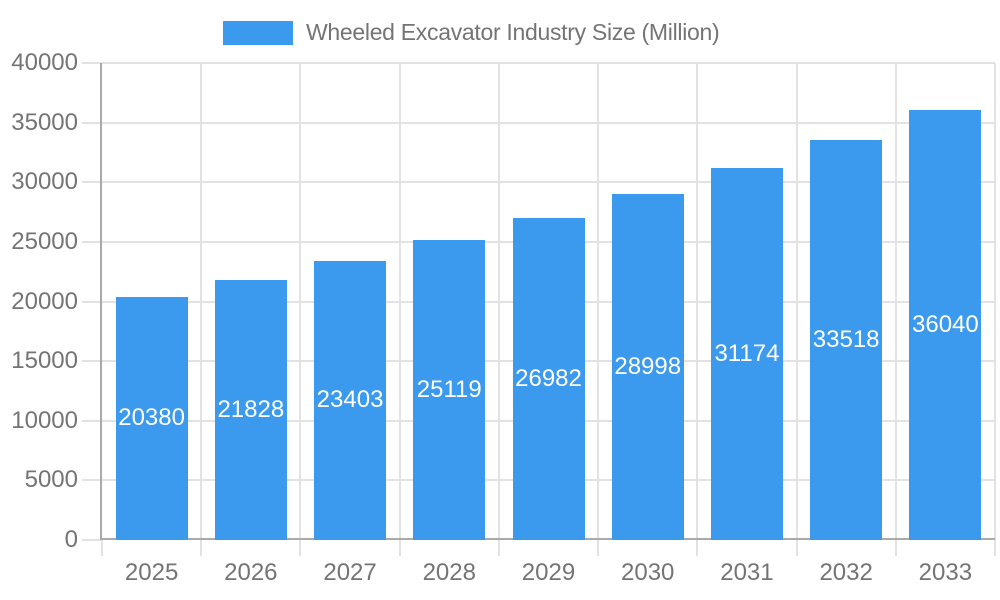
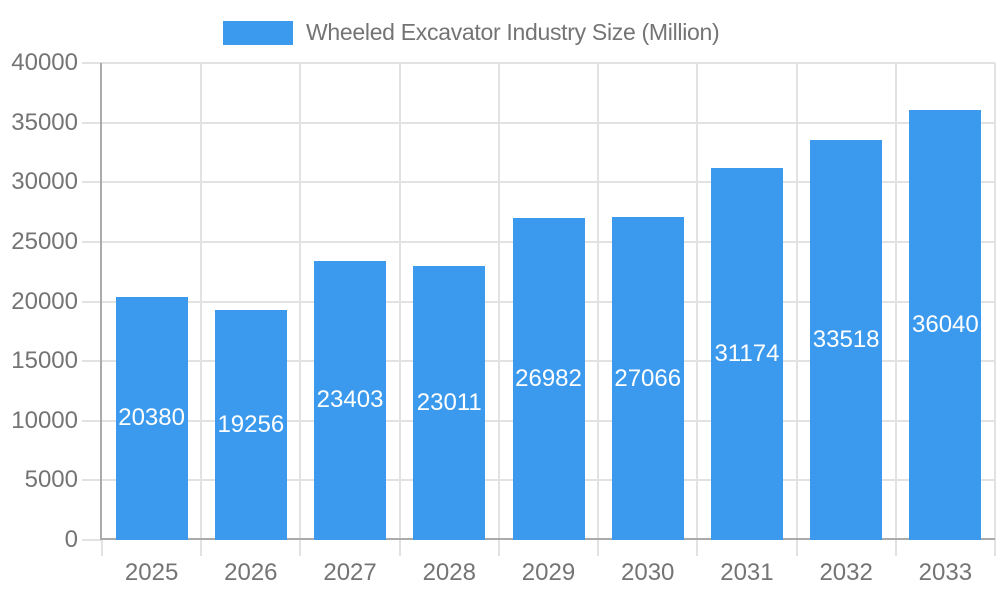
2026: 21828 -> 19256
2028: 25119 -> 23011
2030: 28998 -> 27066
